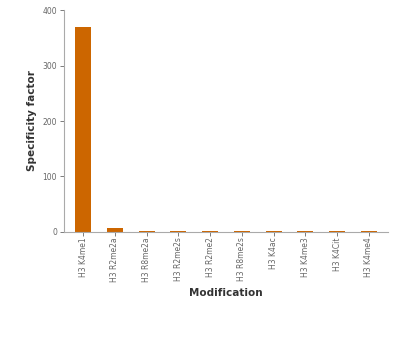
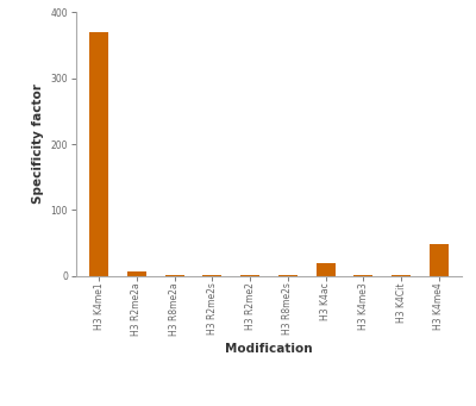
H3 K4ac: 1 -> 20
H3 K4me4: 1 -> 48
